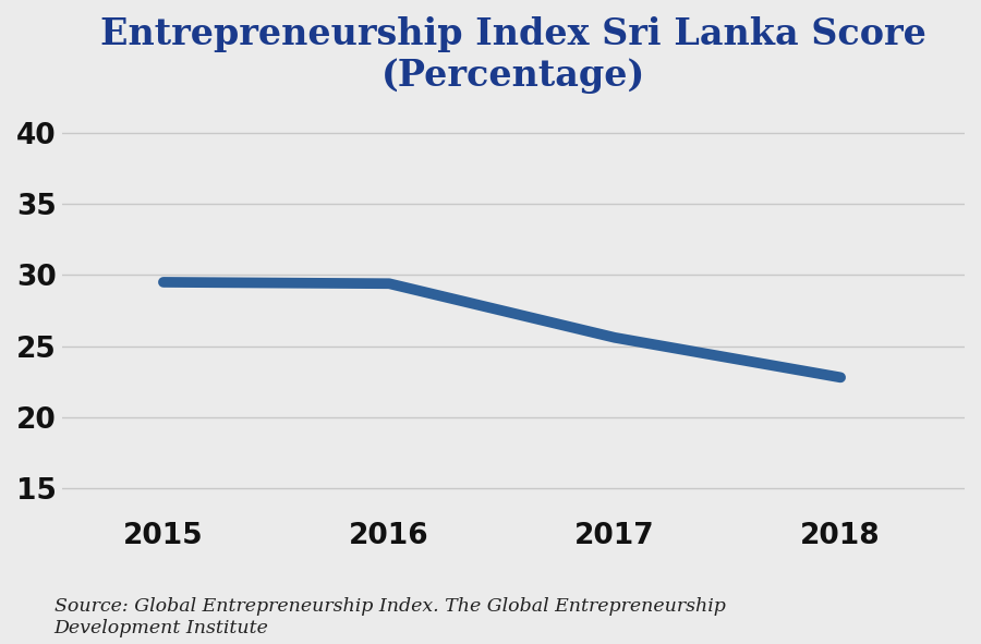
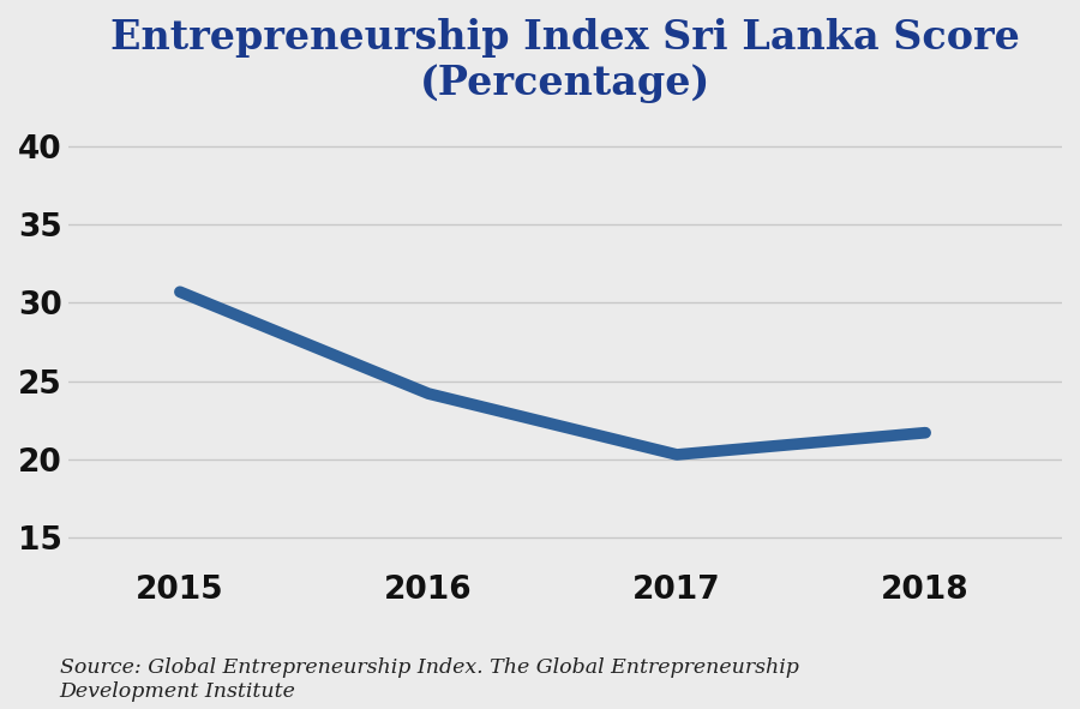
2015: 29.5 -> 30.7
2016: 29.4 -> 24.2
2017: 25.6 -> 20.3
2018: 22.8 -> 21.7
